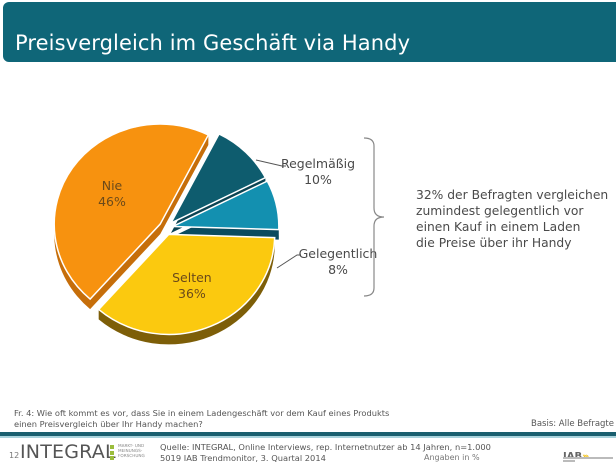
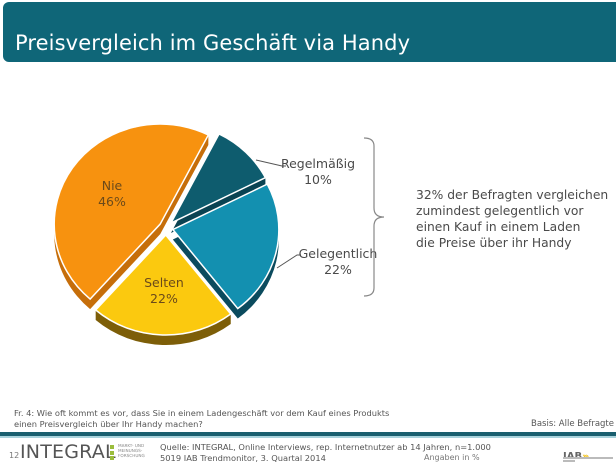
Gelegentlich: 8% -> 22%
Selten: 36% -> 22%
